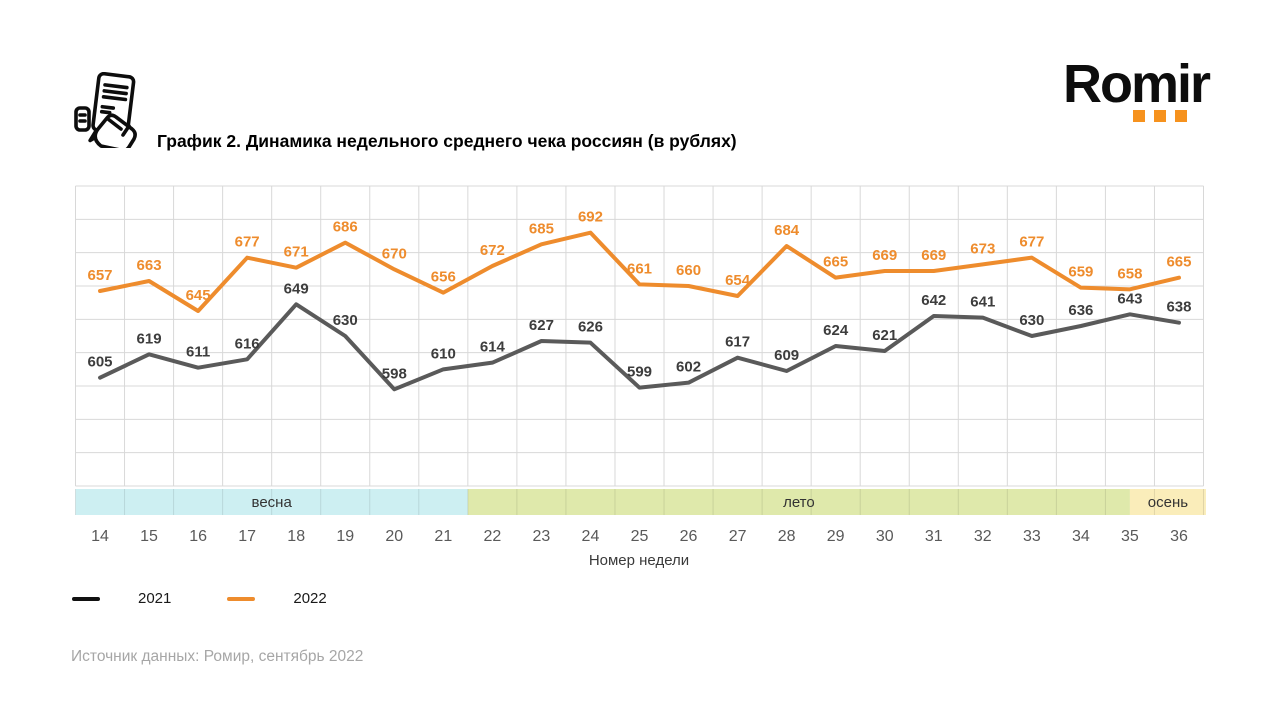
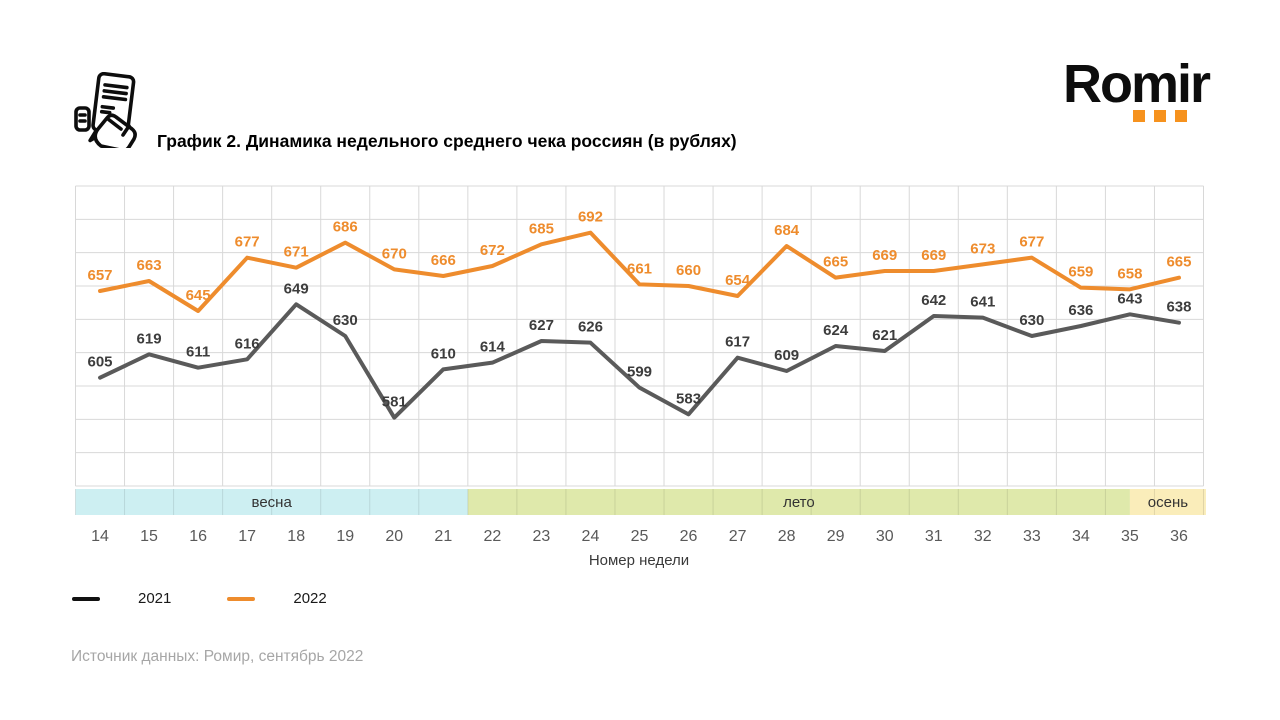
2021/20: 598 -> 581
2022/21: 656 -> 666
2021/26: 602 -> 583
